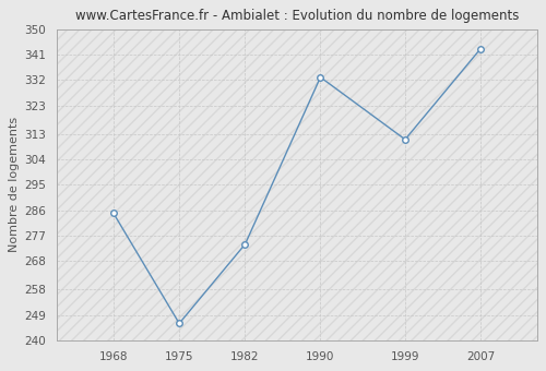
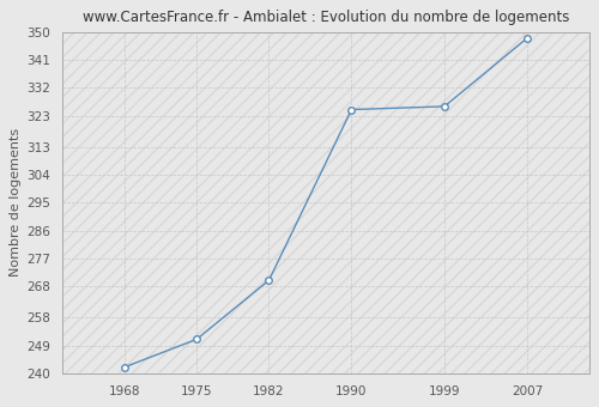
1968: 285 -> 242
1975: 246 -> 251
1982: 274 -> 270
1990: 333 -> 325
1999: 311 -> 326
2007: 343 -> 348
